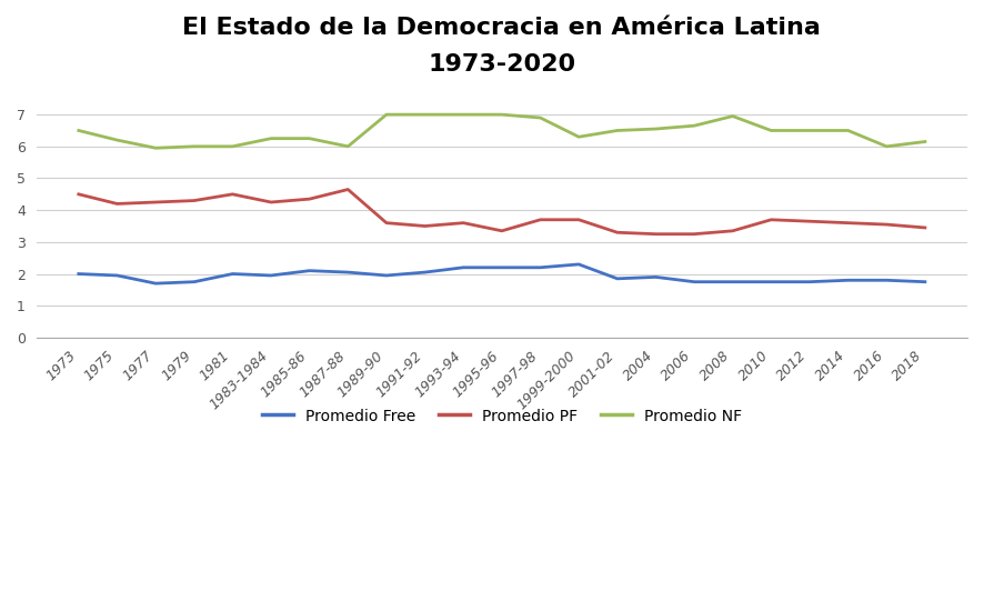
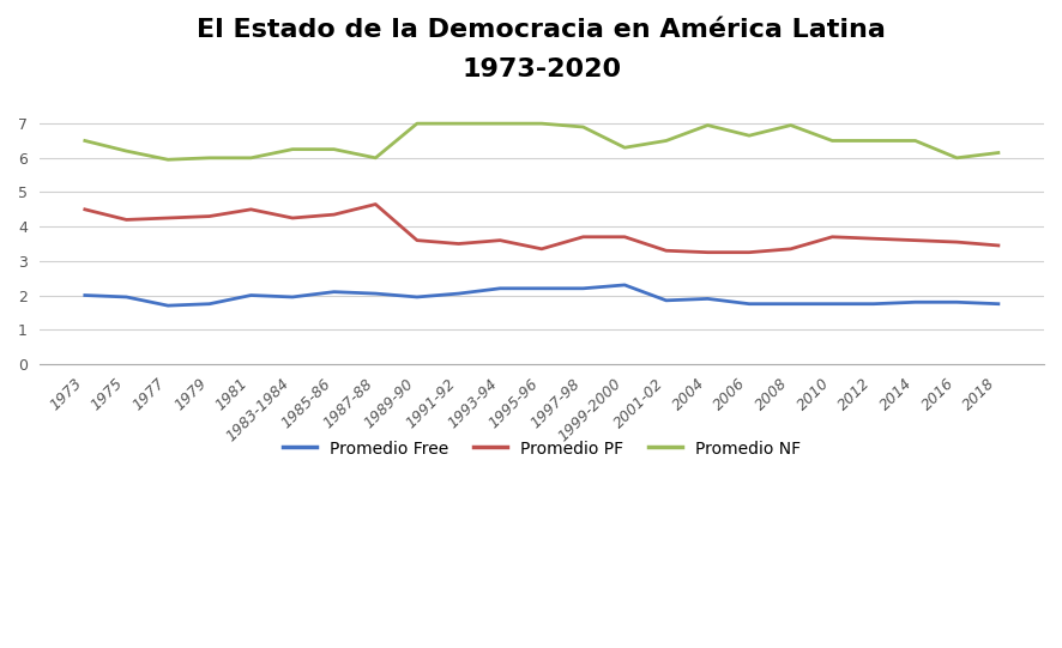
Promedio NF/2004: 6.55 -> 6.95
